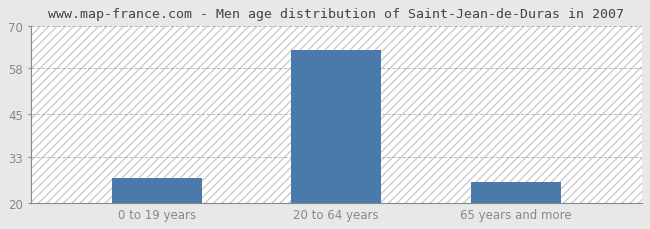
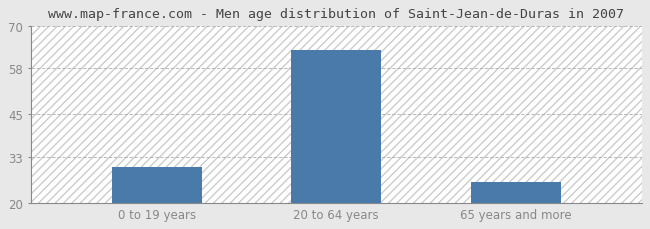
0 to 19 years: 27 -> 30
